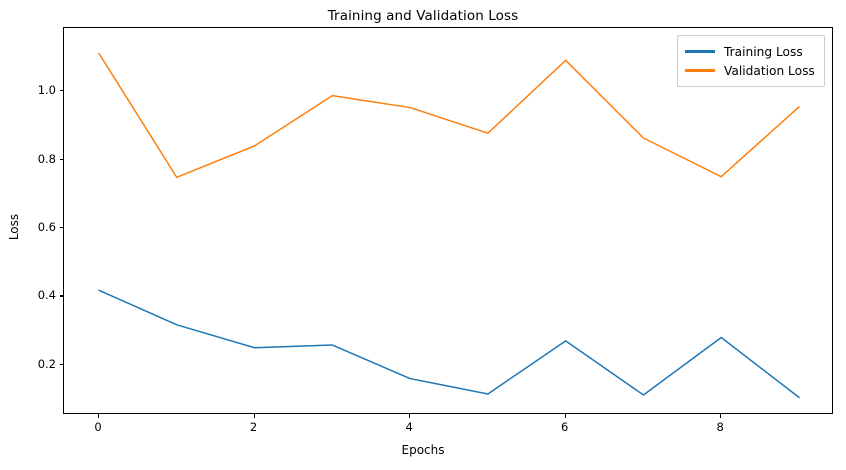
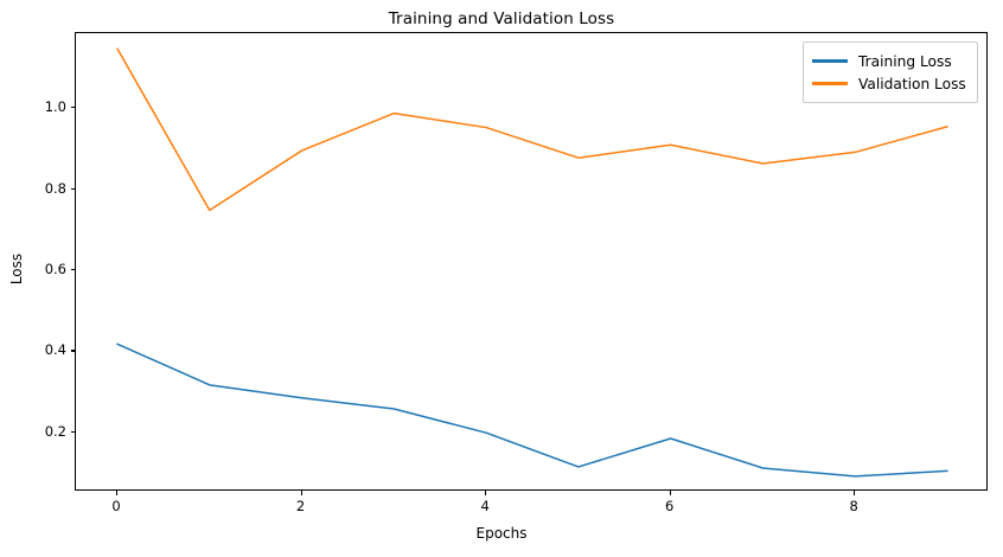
Validation Loss/0: 1.11 -> 1.15
Training Loss/2: 0.25 -> 0.28
Validation Loss/2: 0.84 -> 0.90
Training Loss/4: 0.16 -> 0.20
Training Loss/6: 0.27 -> 0.18
Validation Loss/6: 1.09 -> 0.91
Training Loss/8: 0.28 -> 0.09
Validation Loss/8: 0.75 -> 0.89
